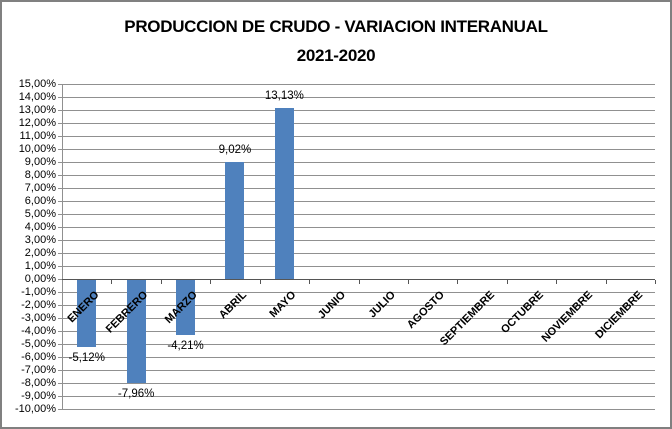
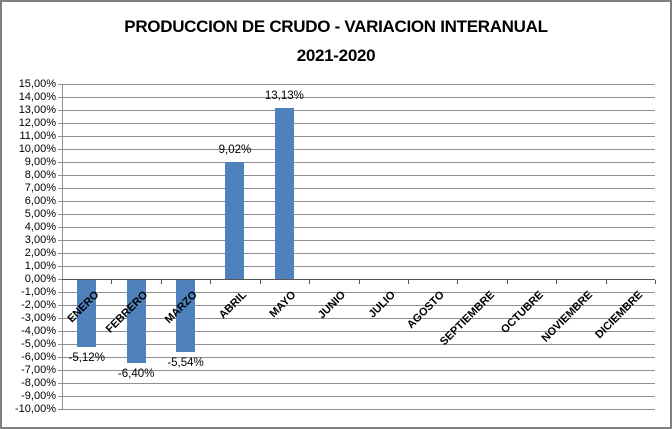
FEBRERO: -7,96% -> -6,40%
MARZO: -4,21% -> -5,54%
